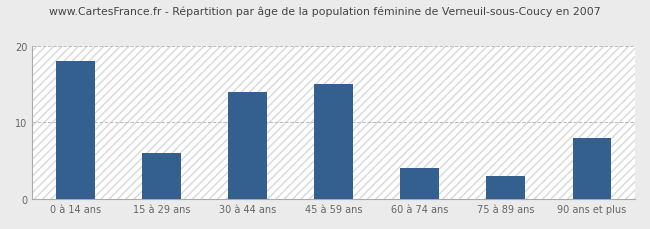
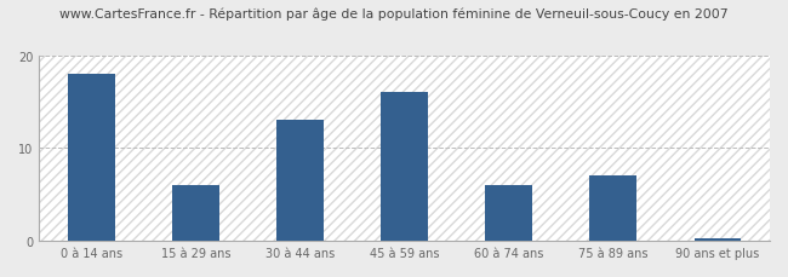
30 à 44 ans: 14.0 -> 13.0
45 à 59 ans: 15.0 -> 16.0
60 à 74 ans: 4.0 -> 6.0
75 à 89 ans: 3.0 -> 7.0
90 ans et plus: 8.0 -> 0.3
